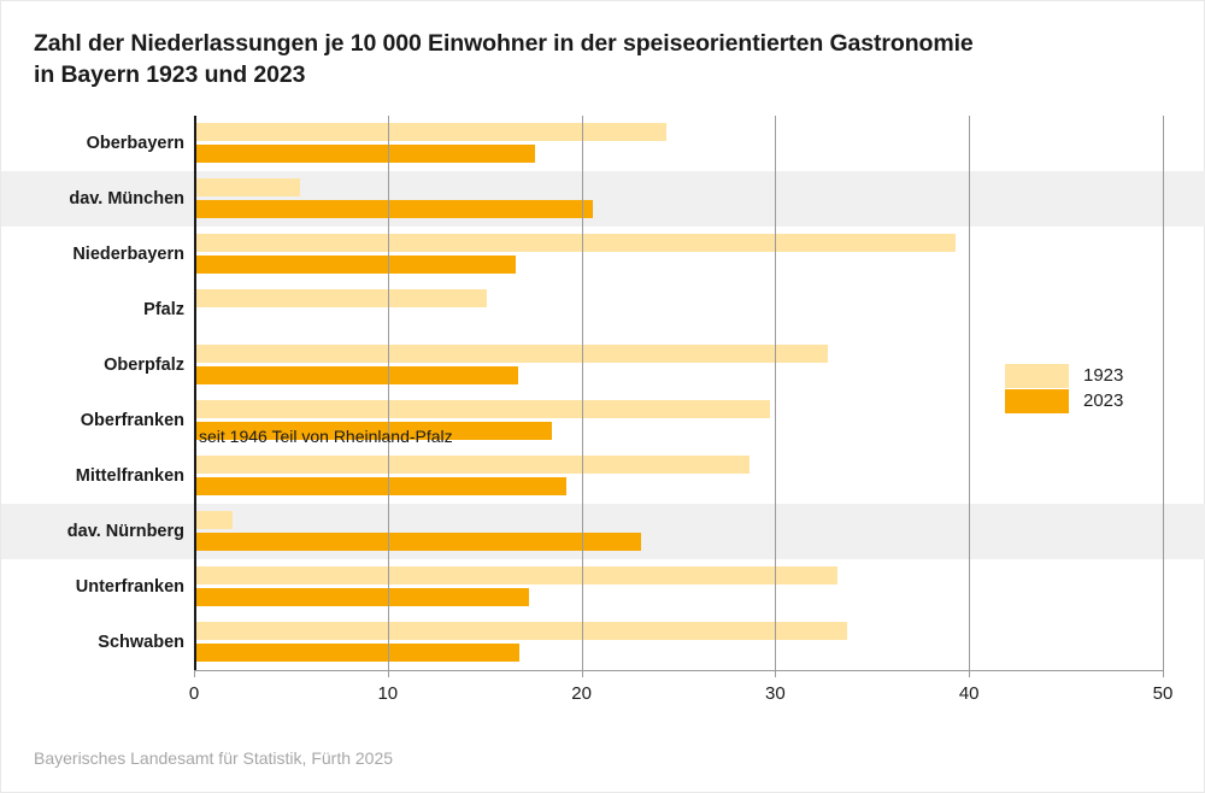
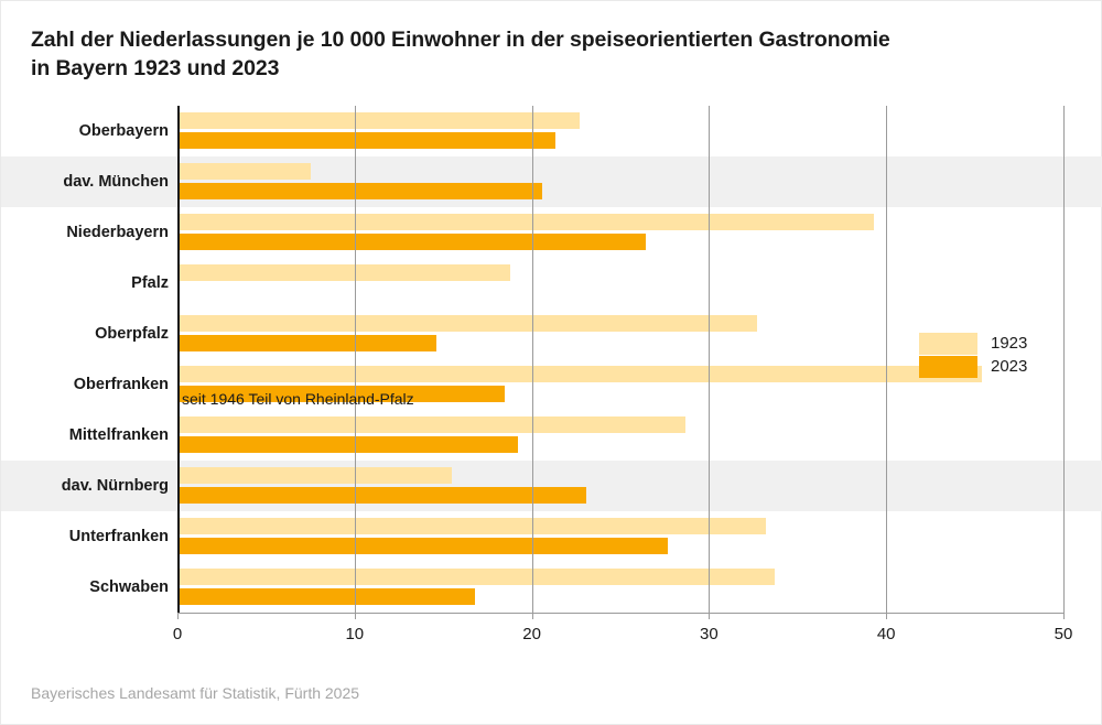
1923/Oberbayern: 24.4 -> 22.7
2023/Oberbayern: 17.6 -> 21.3
1923/dav. München: 5.5 -> 7.5
2023/Niederbayern: 16.6 -> 26.4
1923/Pfalz: 15.1 -> 18.8
2023/Oberpfalz: 16.7 -> 14.6
1923/Oberfranken: 29.7 -> 45.4
1923/dav. Nürnberg: 2.0 -> 15.5
2023/Unterfranken: 17.3 -> 27.7
